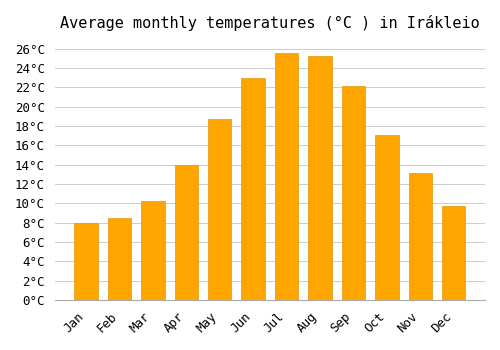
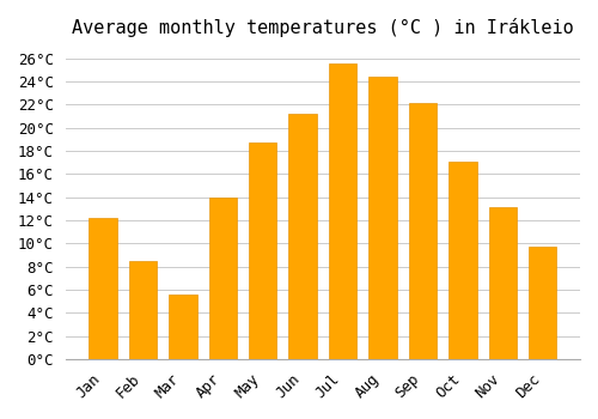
Jan: 8.0°C -> 12.2°C
Mar: 10.3°C -> 5.6°C
Jun: 23.0°C -> 21.2°C
Aug: 25.3°C -> 24.4°C
